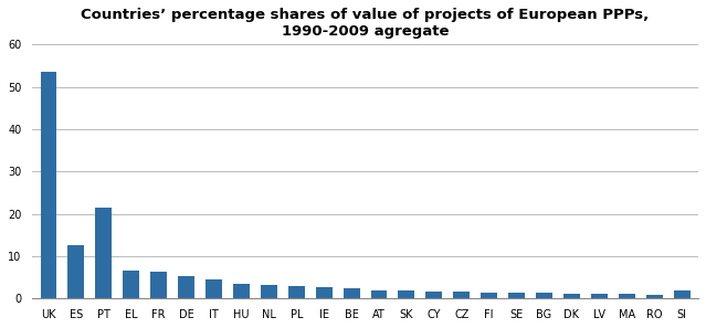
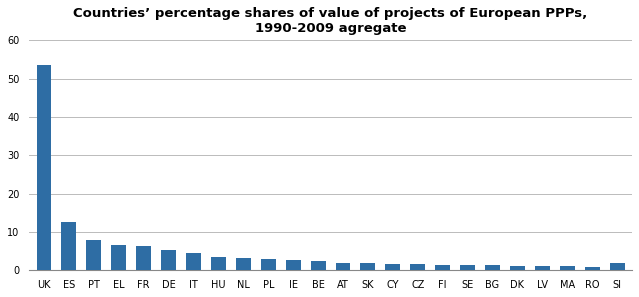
PT: 21.5 -> 8.0
